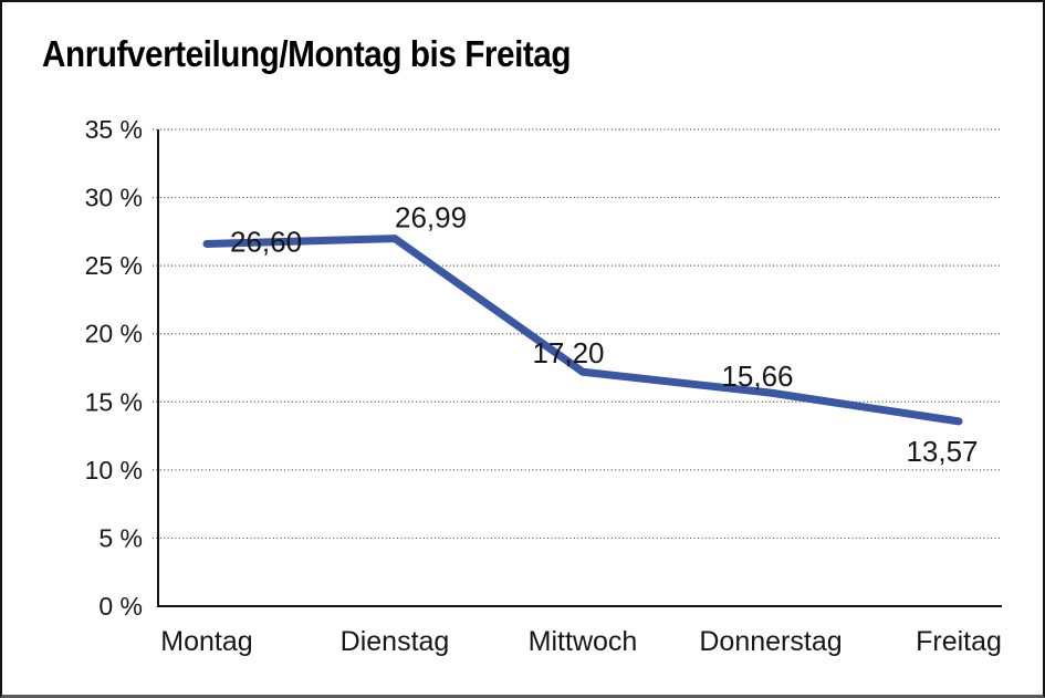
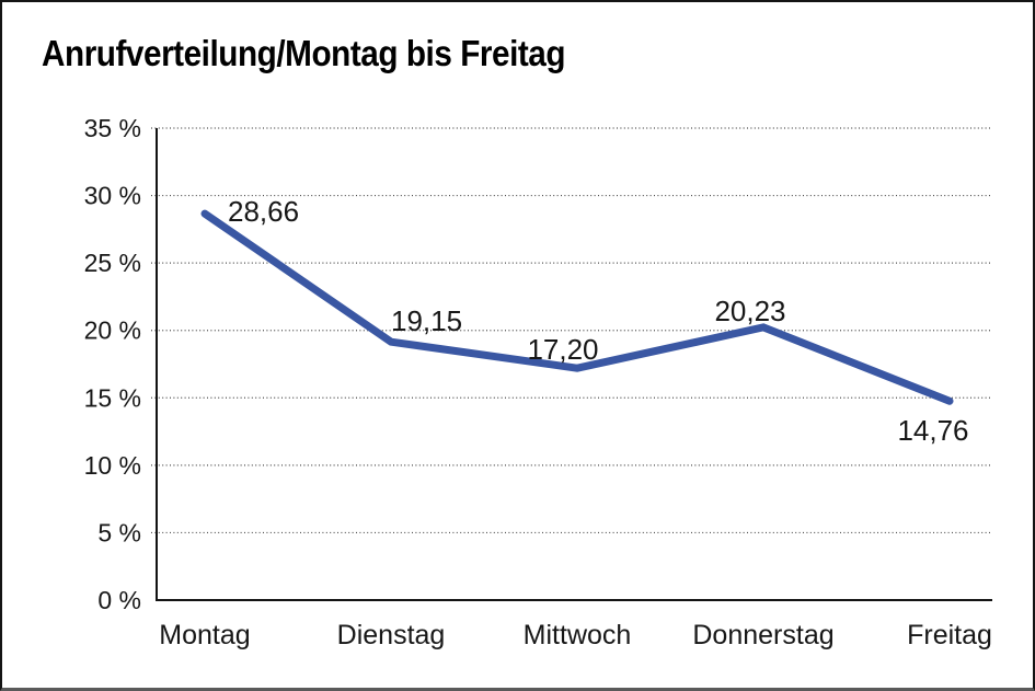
Montag: 26,60 -> 28,66
Dienstag: 26,99 -> 19,15
Donnerstag: 15,66 -> 20,23
Freitag: 13,57 -> 14,76
